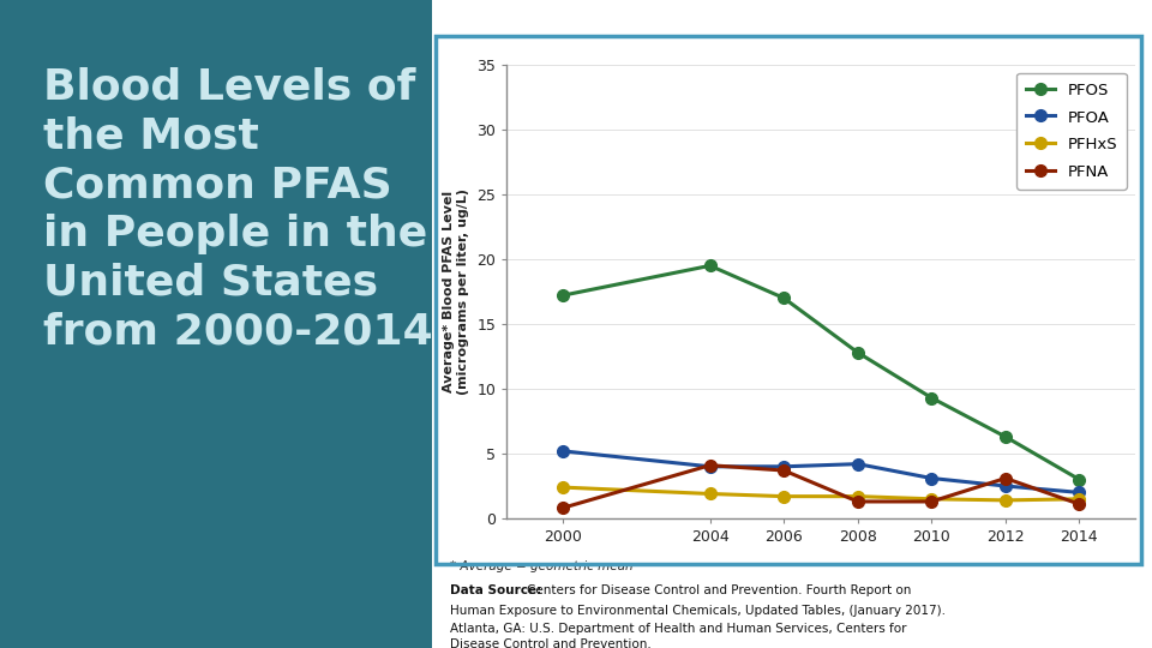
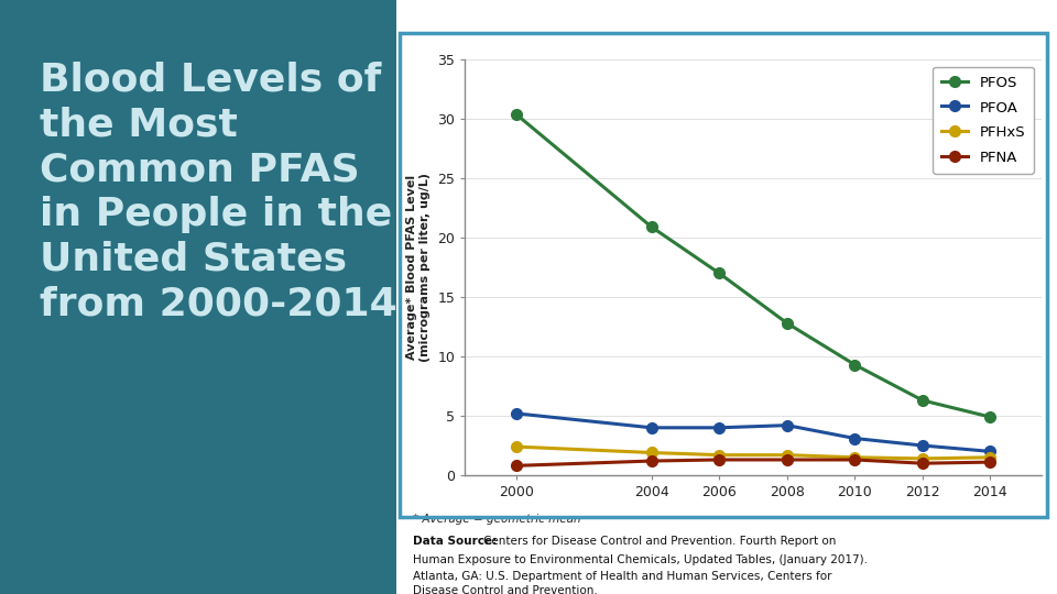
PFOS/2000: 17.2 -> 30.4
PFOS/2004: 19.5 -> 20.9
PFNA/2004: 4.1 -> 1.2
PFNA/2006: 3.7 -> 1.3
PFNA/2012: 3.1 -> 1.0
PFOS/2014: 3.0 -> 4.9
